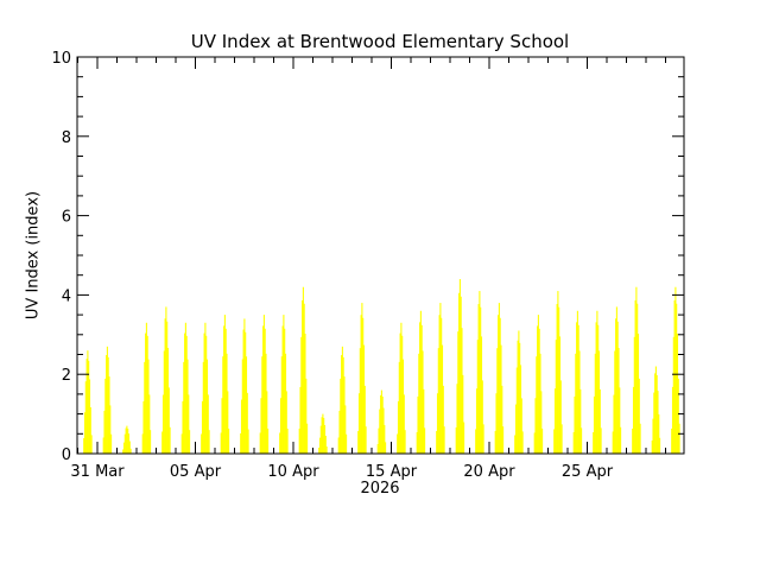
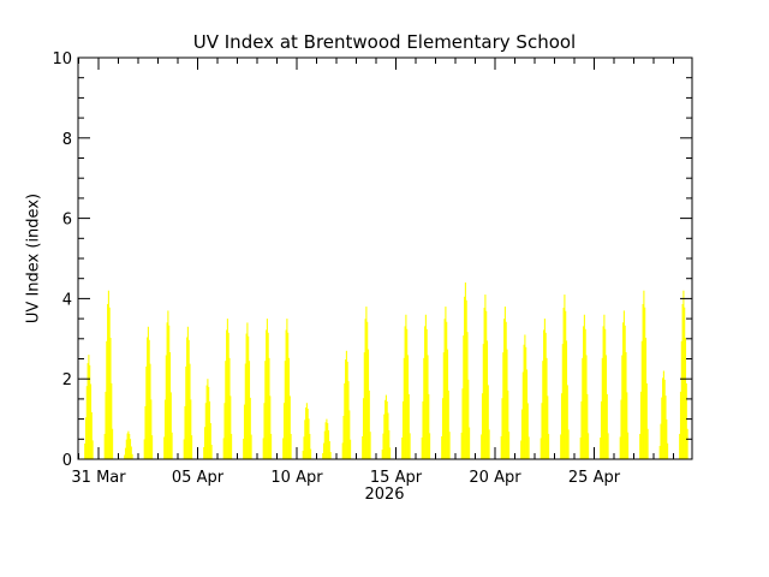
31 Mar: 2.7 -> 4.2
05 Apr: 3.3 -> 2.0
10 Apr: 4.2 -> 1.4
15 Apr: 3.3 -> 3.6
